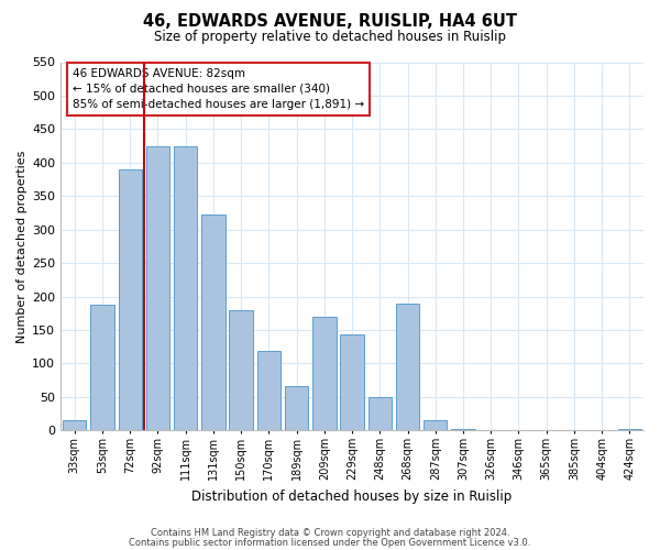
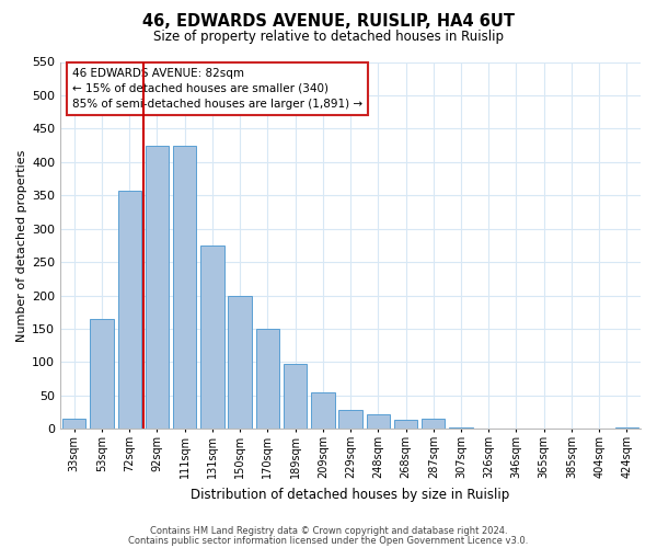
53sqm: 188 -> 165
72sqm: 390 -> 357
131sqm: 322 -> 275
150sqm: 180 -> 200
170sqm: 118 -> 150
189sqm: 66 -> 97
209sqm: 170 -> 54
229sqm: 144 -> 28
248sqm: 50 -> 22
268sqm: 190 -> 13
